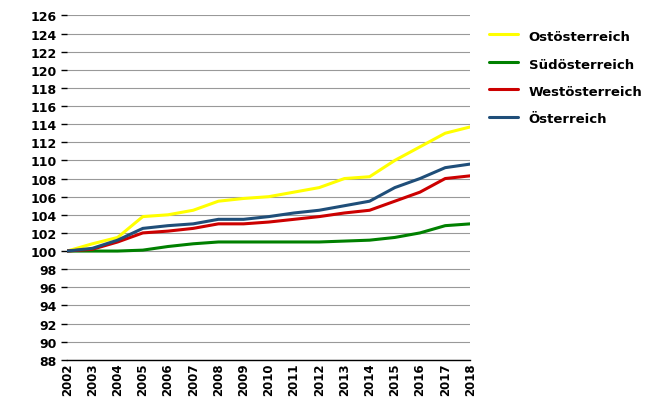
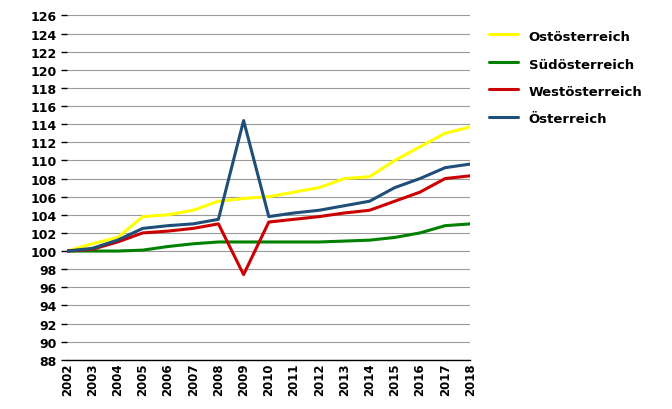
Westösterreich/2009: 103.0 -> 97.4
Österreich/2009: 103.5 -> 114.4
